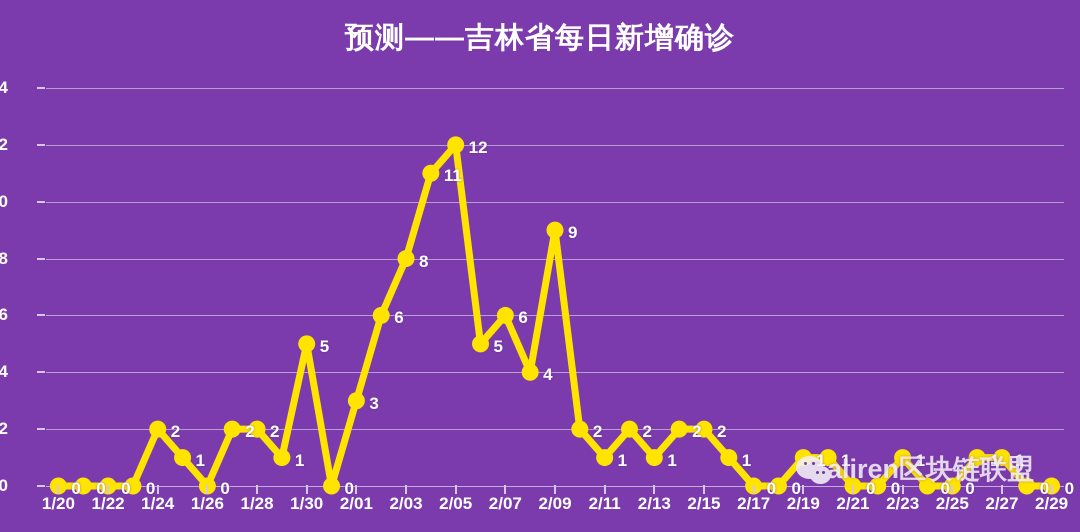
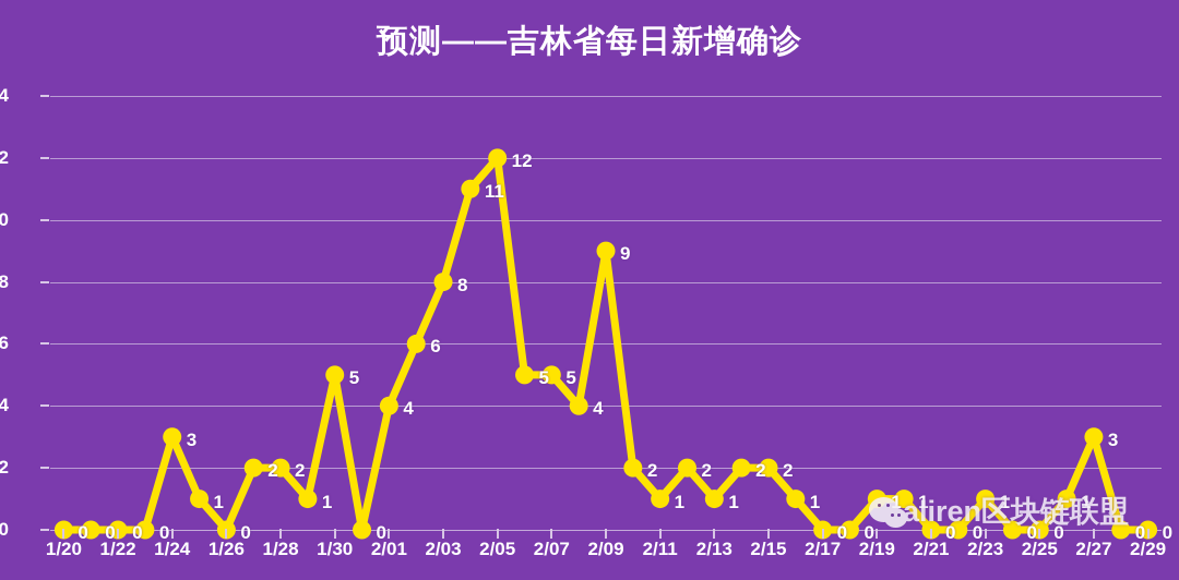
1/24: 2 -> 3
2/01: 3 -> 4
2/07: 6 -> 5
2/27: 1 -> 3
